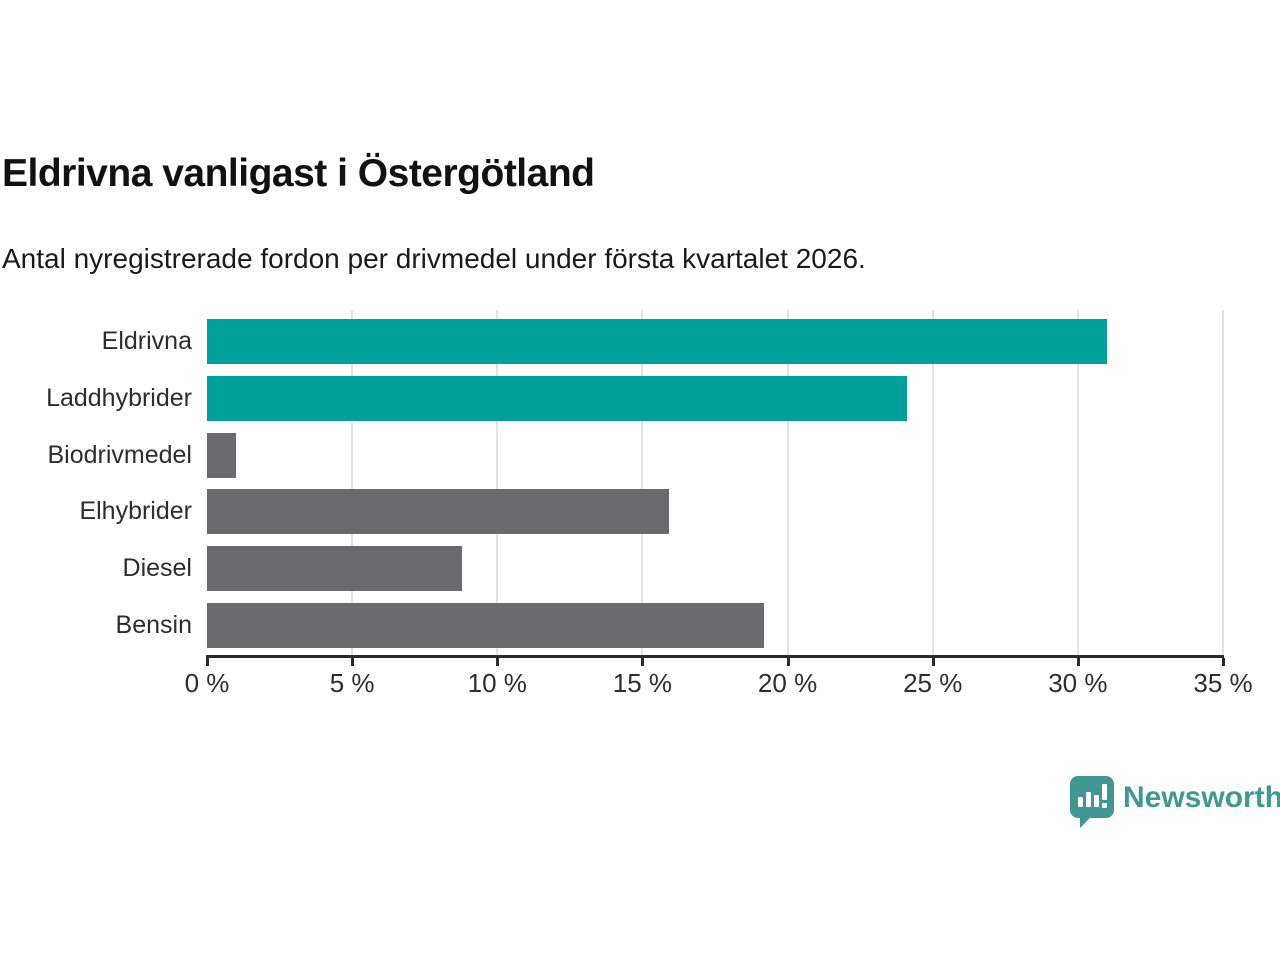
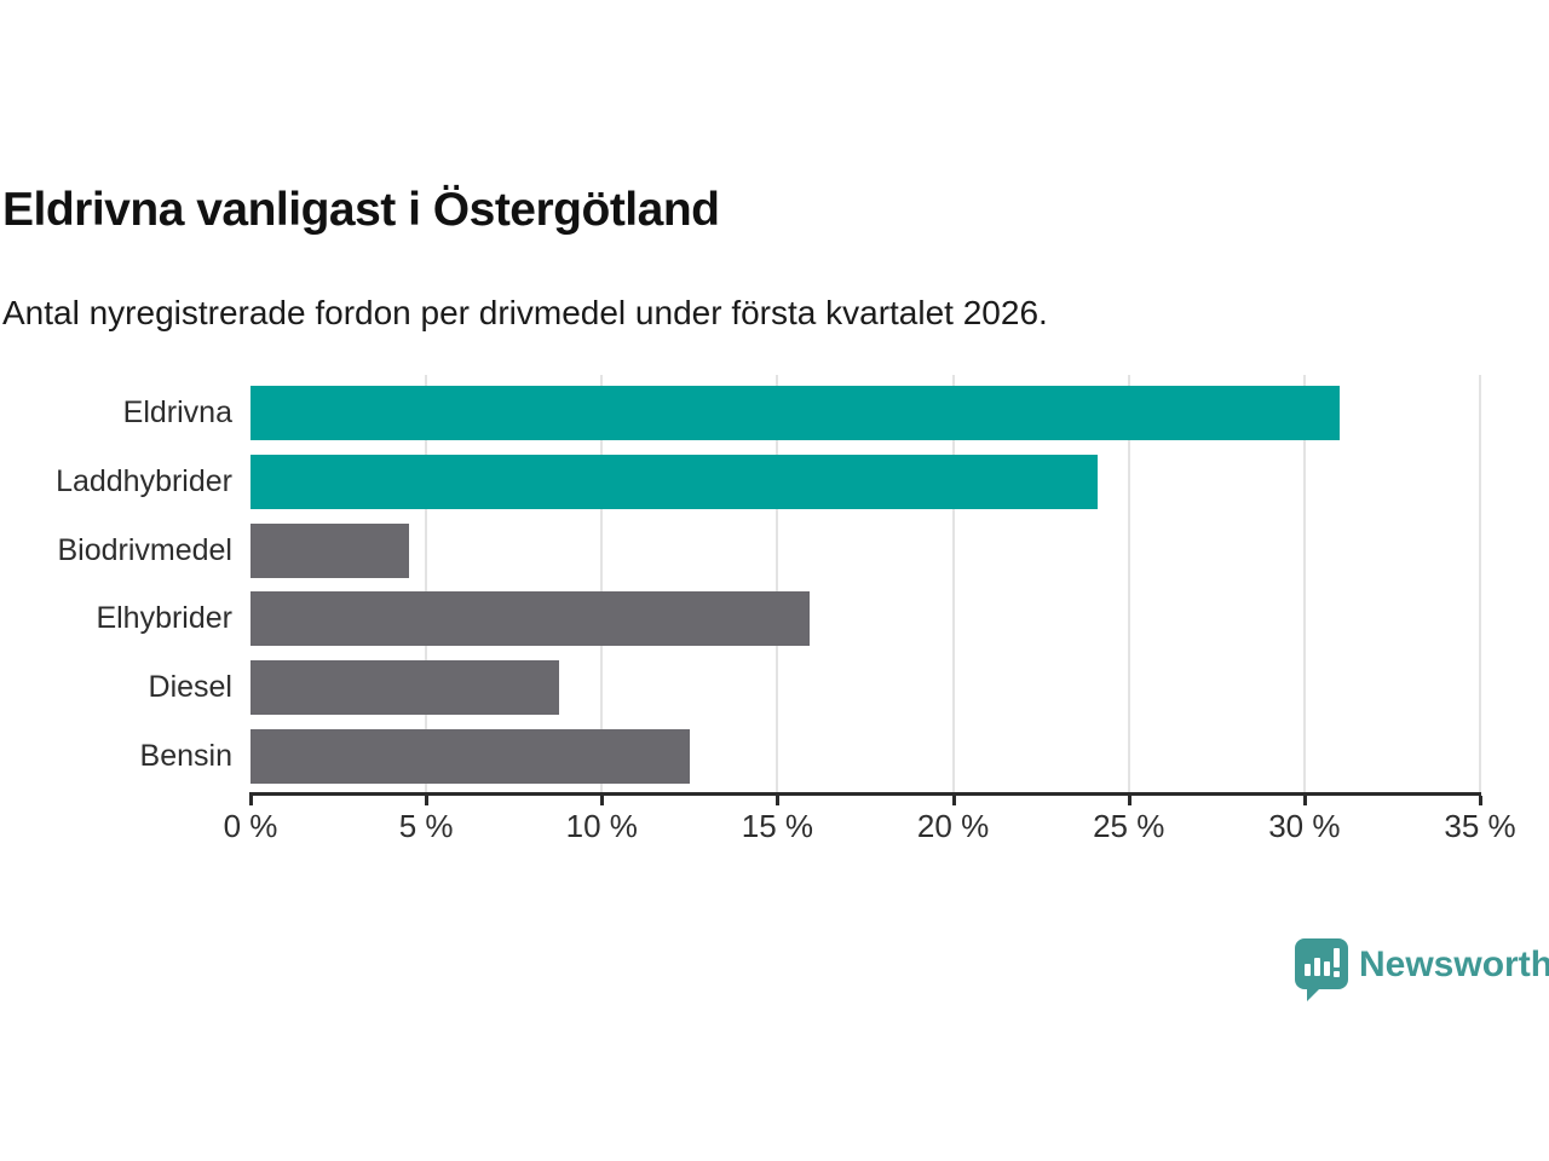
Biodrivmedel: 1.0% -> 4.5%
Bensin: 19.2% -> 12.5%
